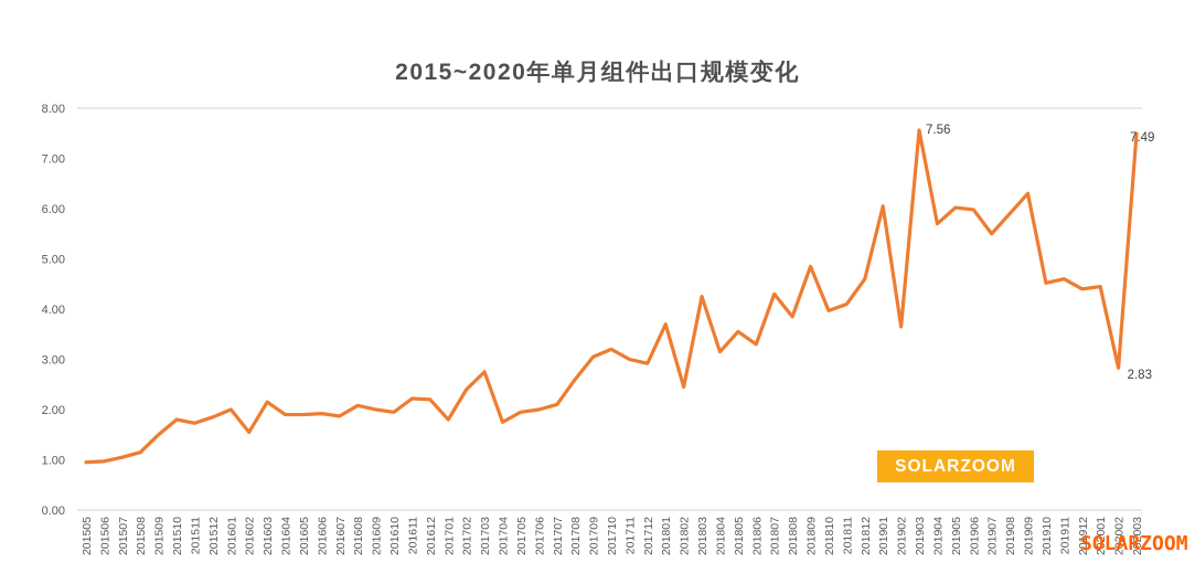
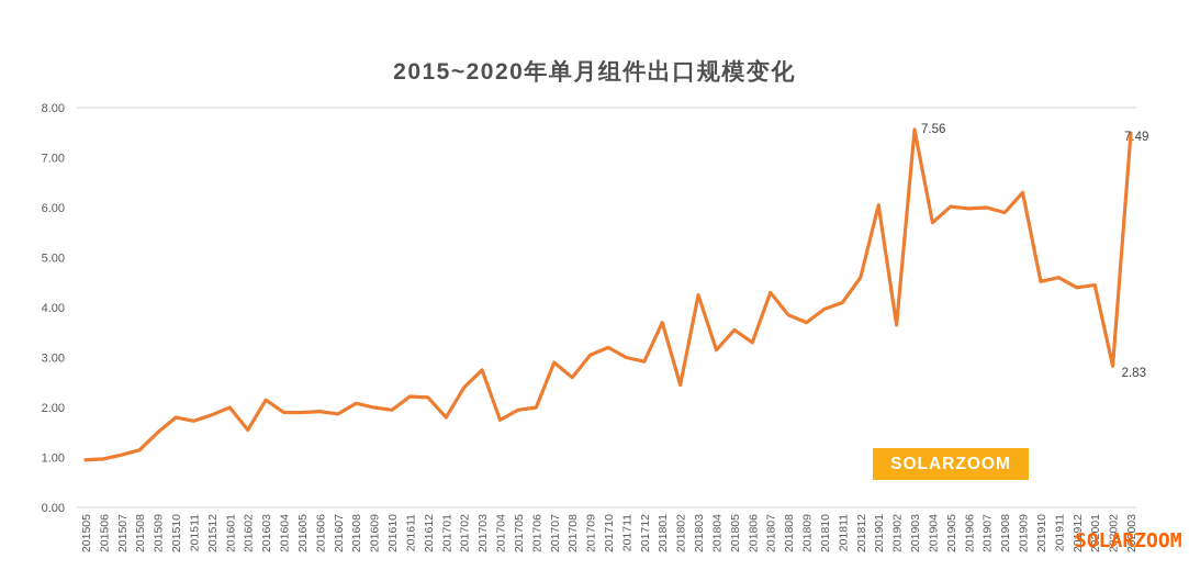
201707: 2.1 -> 2.9
201809: 4.8 -> 3.7
201907: 5.5 -> 6.0
